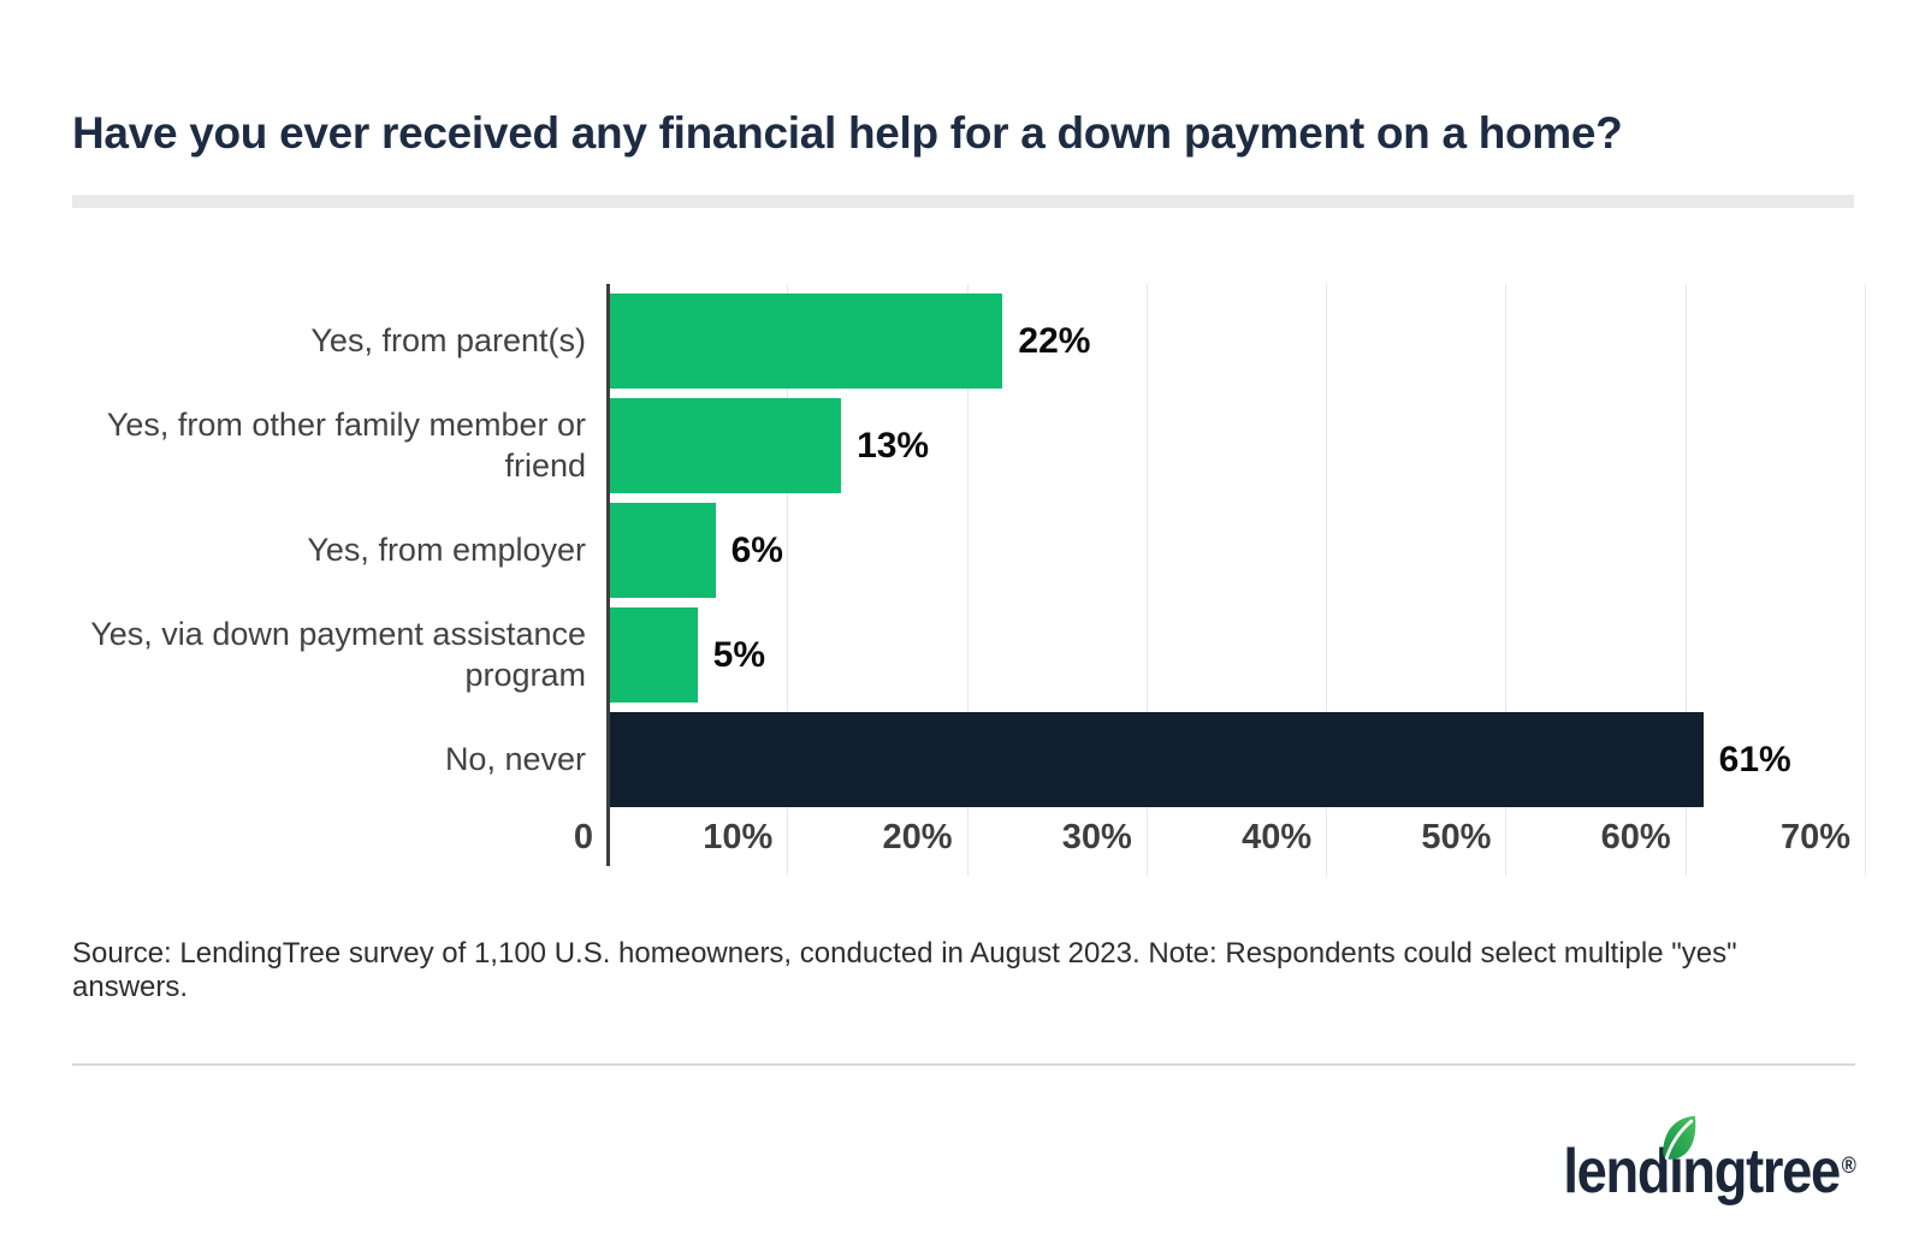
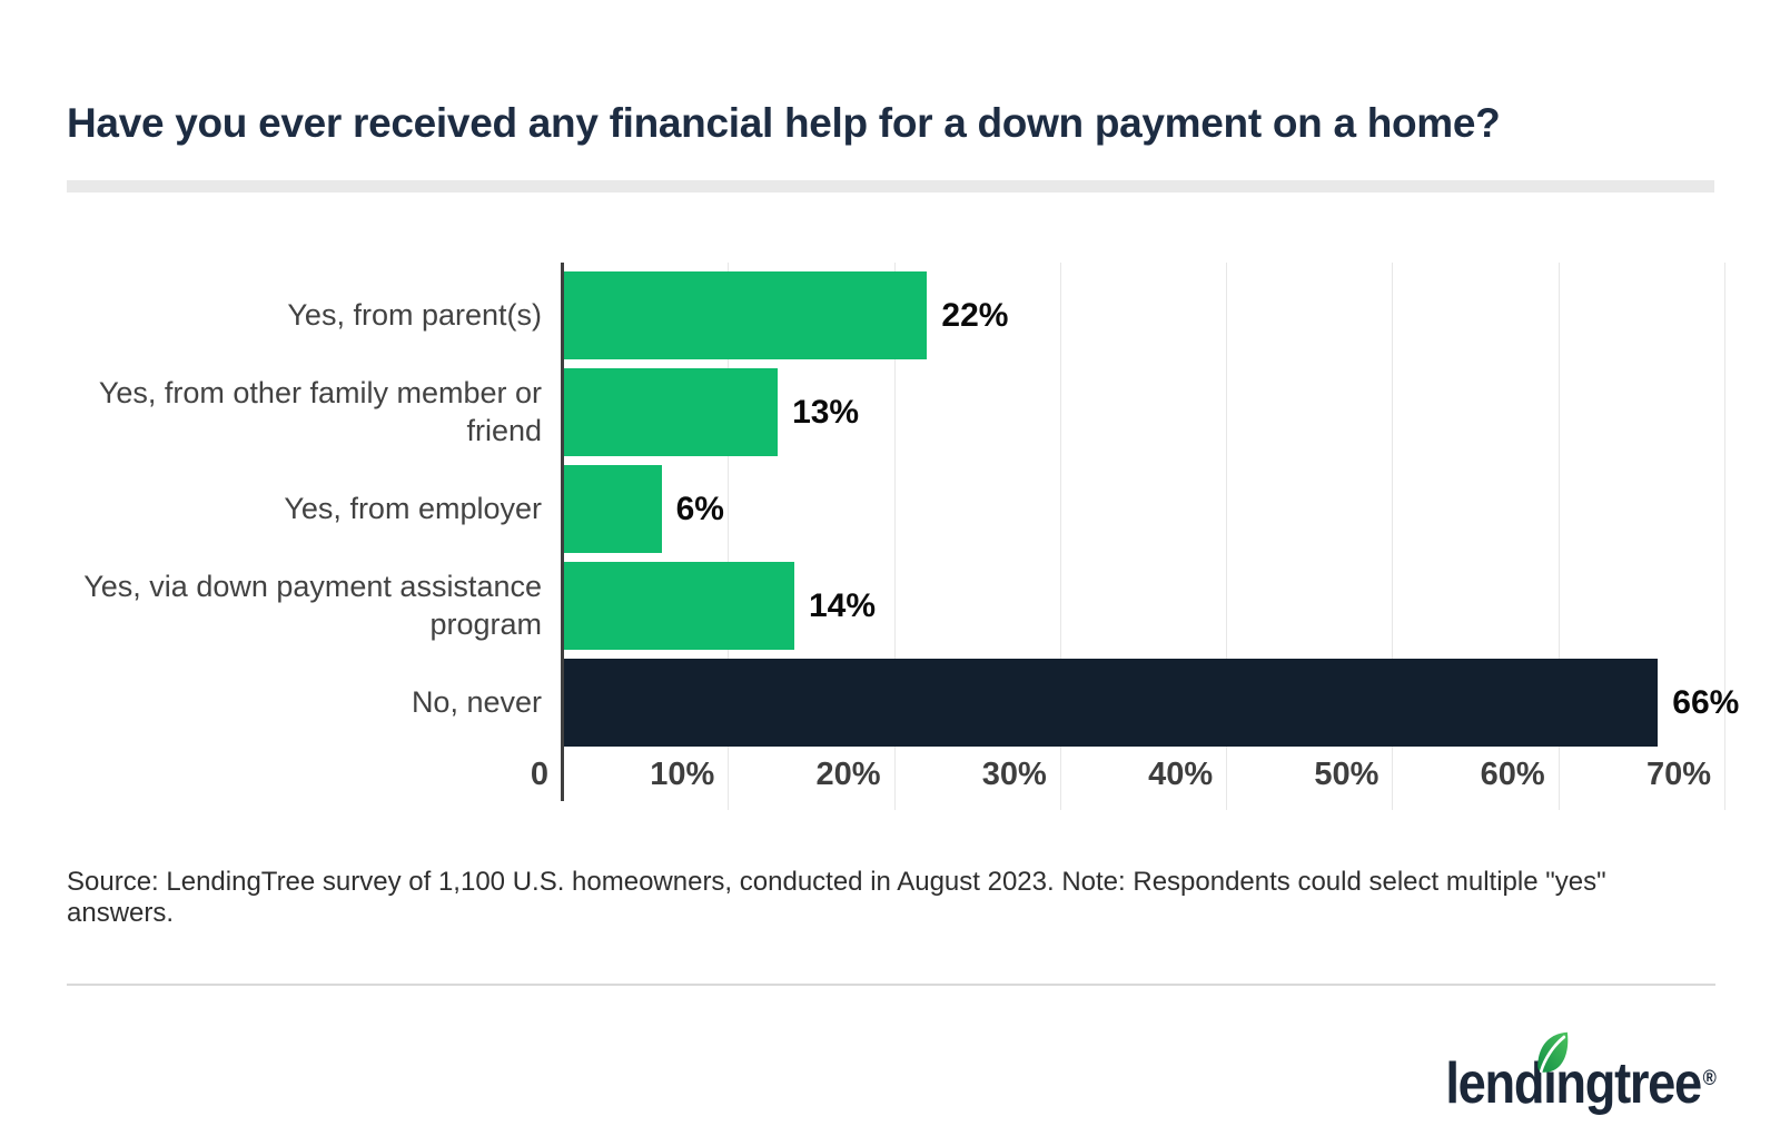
Yes, via down payment assistance program: 5% -> 14%
No, never: 61% -> 66%
